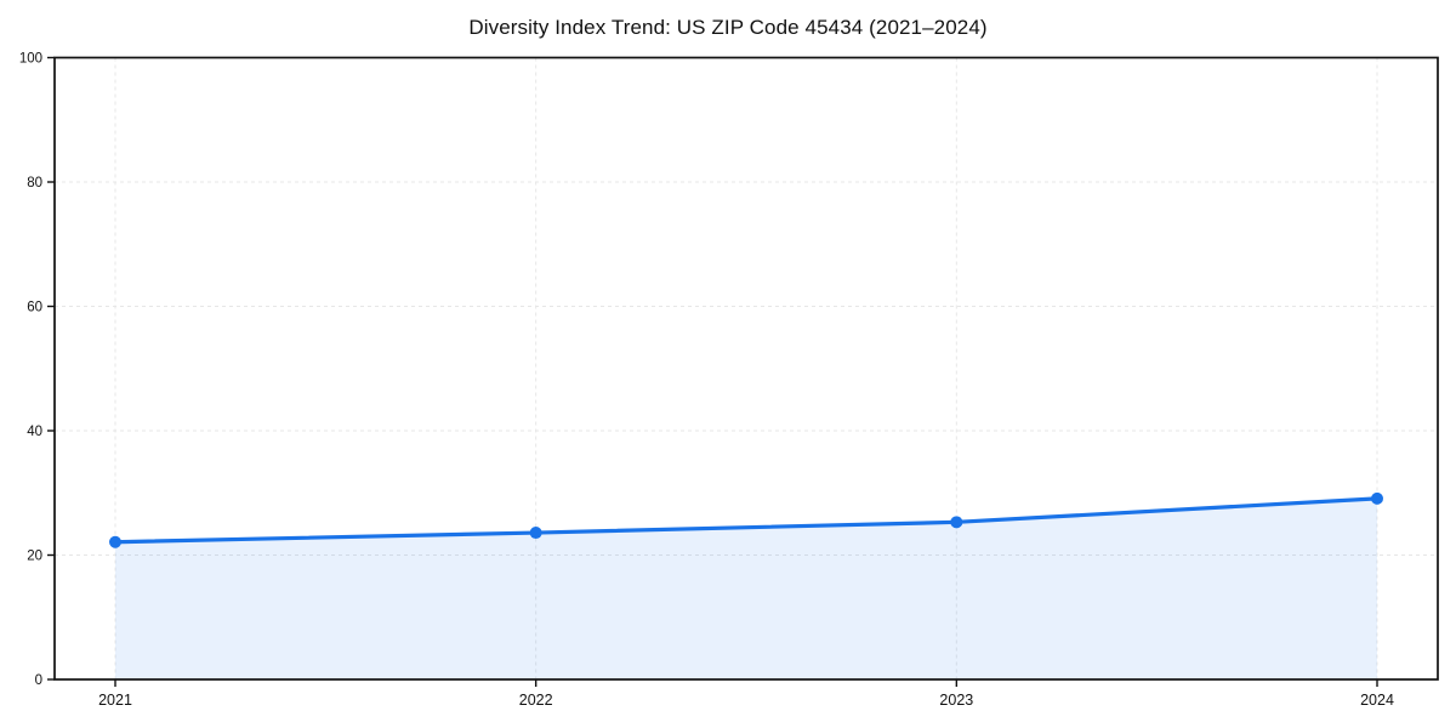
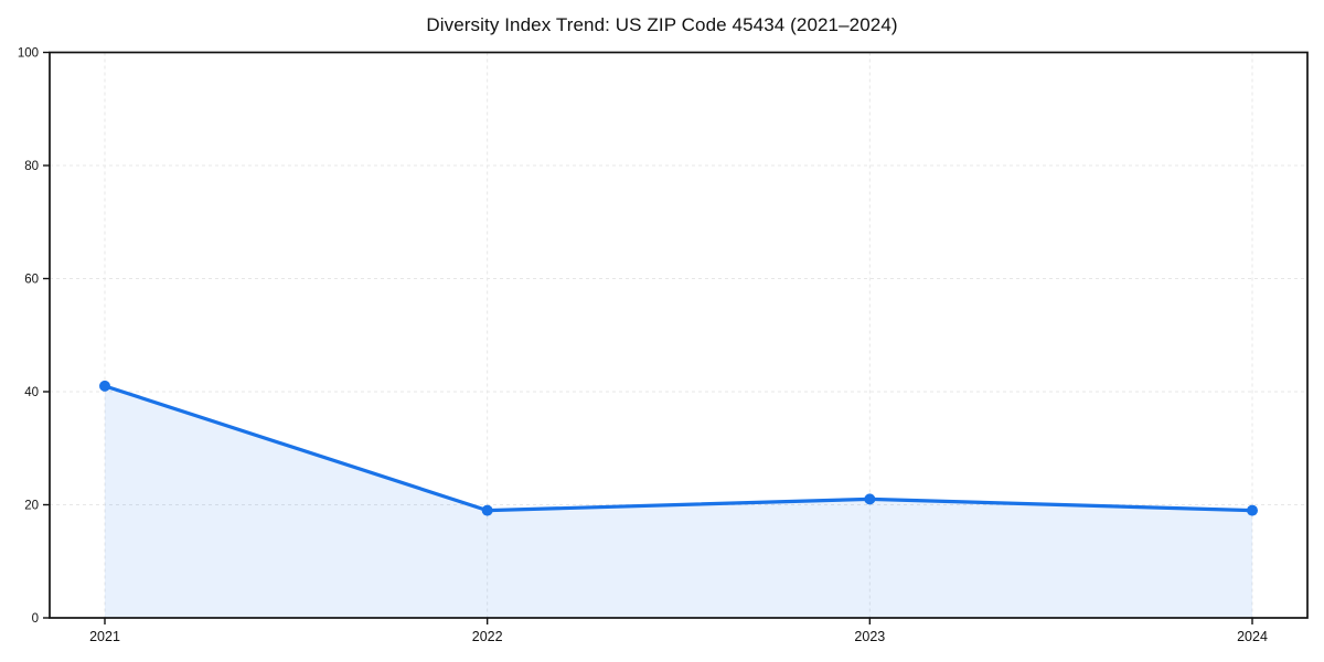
2021: 22 -> 41
2022: 24 -> 19
2023: 25 -> 21
2024: 29 -> 19
